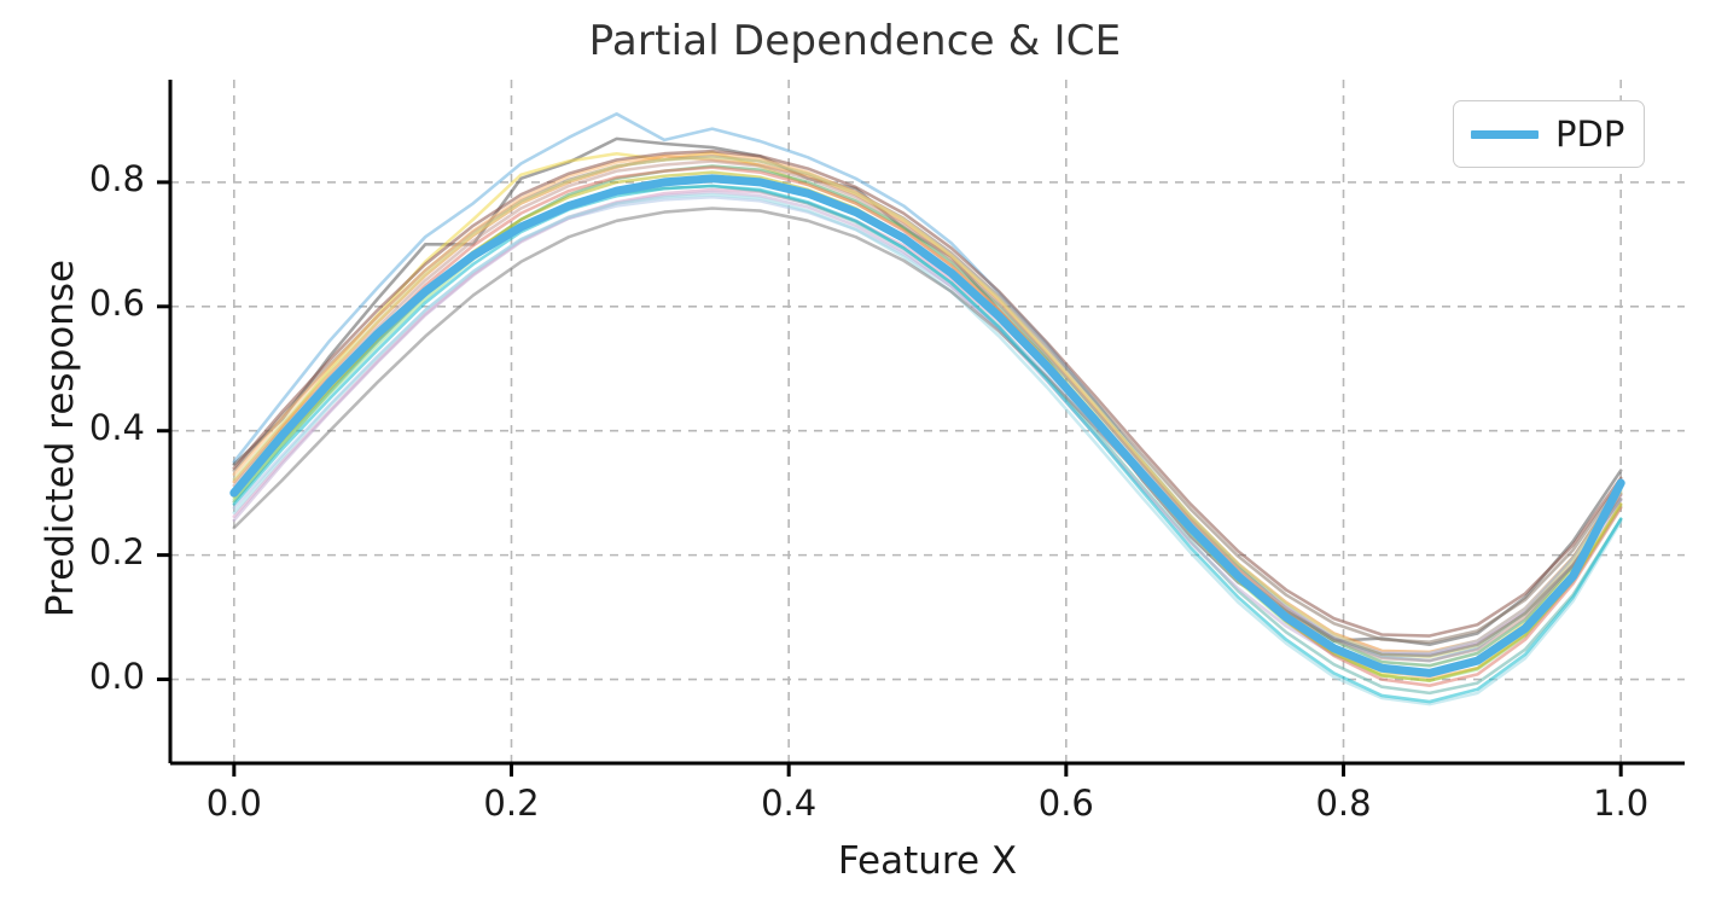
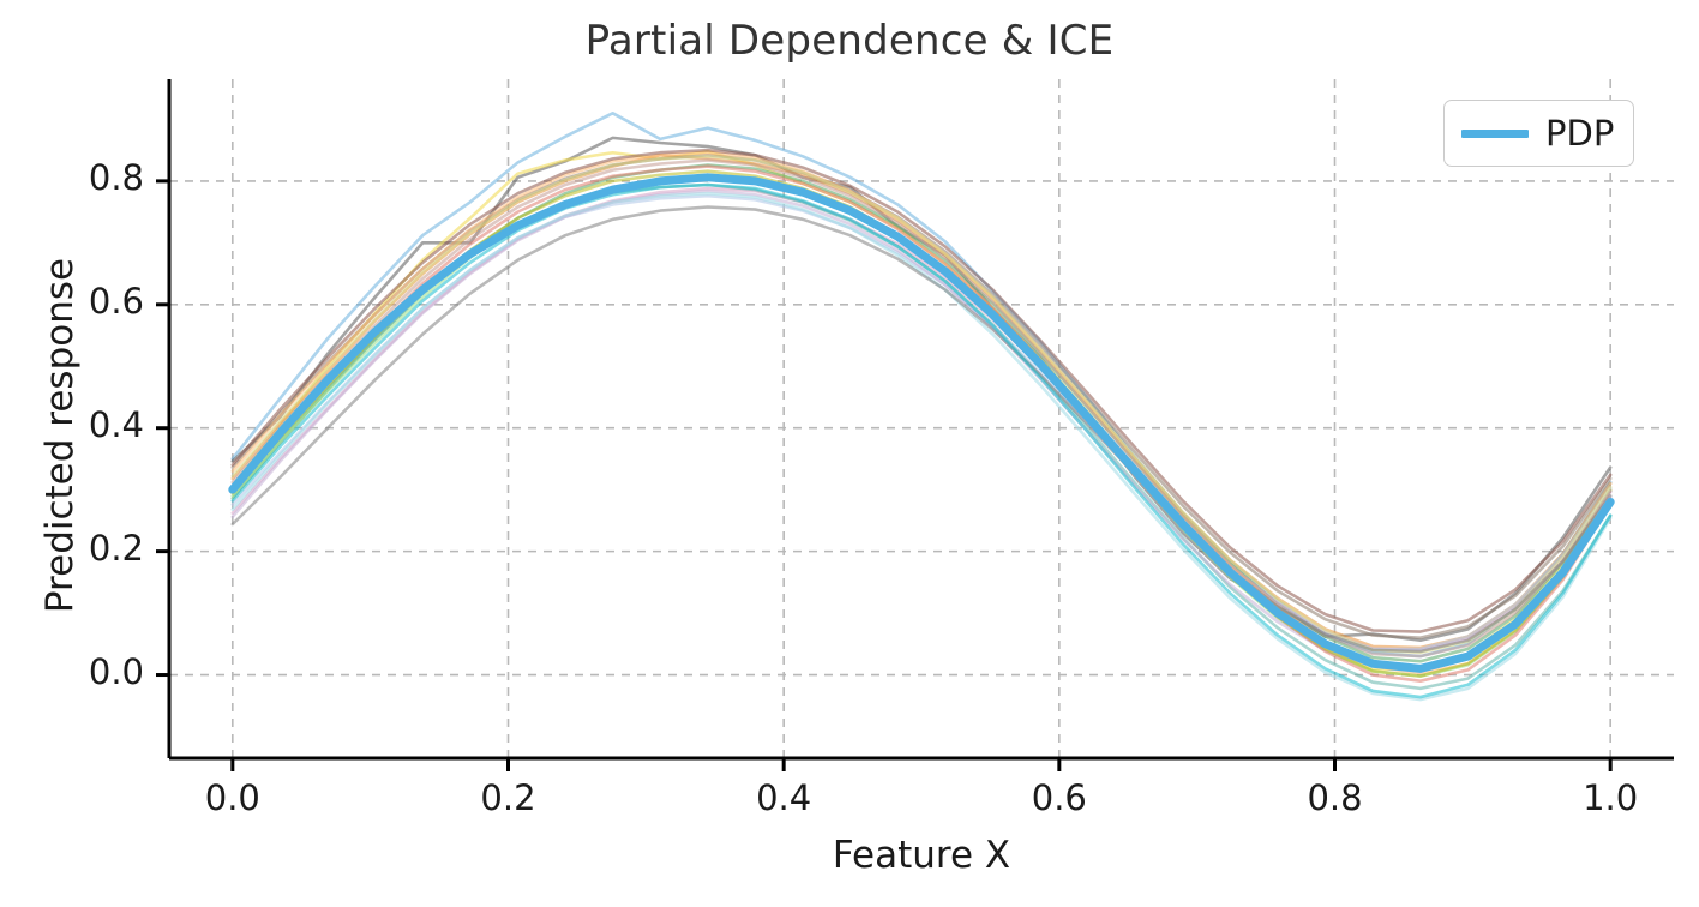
PDP/1.0: 0.316 -> 0.280
